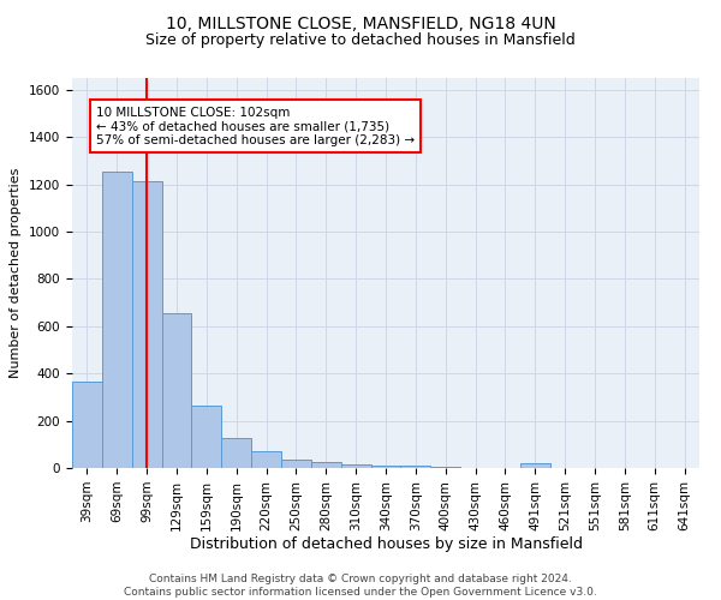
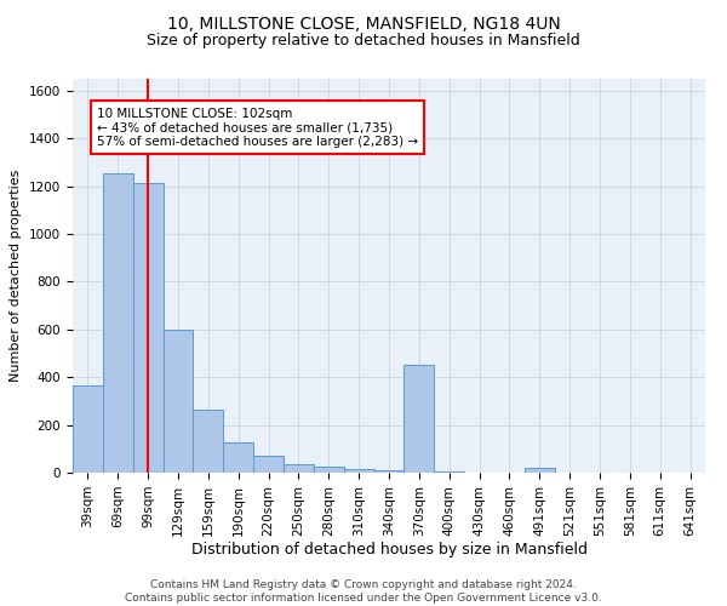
129sqm: 660 -> 600
370sqm: 10 -> 450
